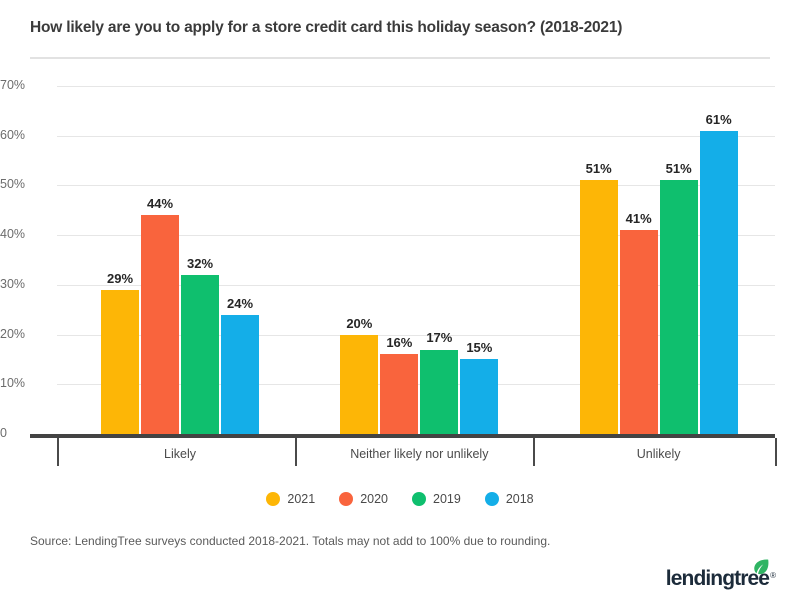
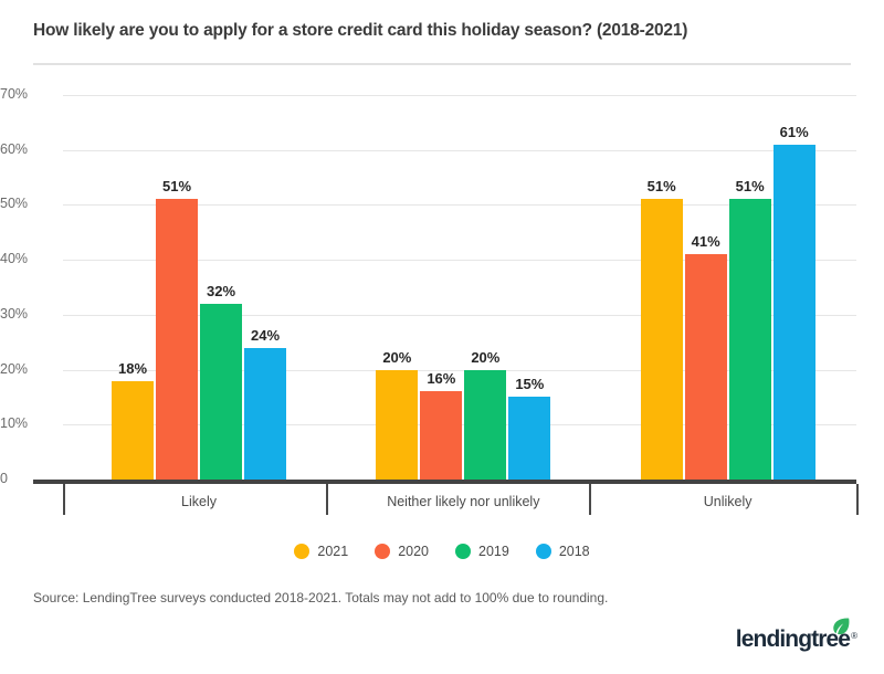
2021/Likely: 29% -> 18%
2020/Likely: 44% -> 51%
2019/Neither likely nor unlikely: 17% -> 20%
